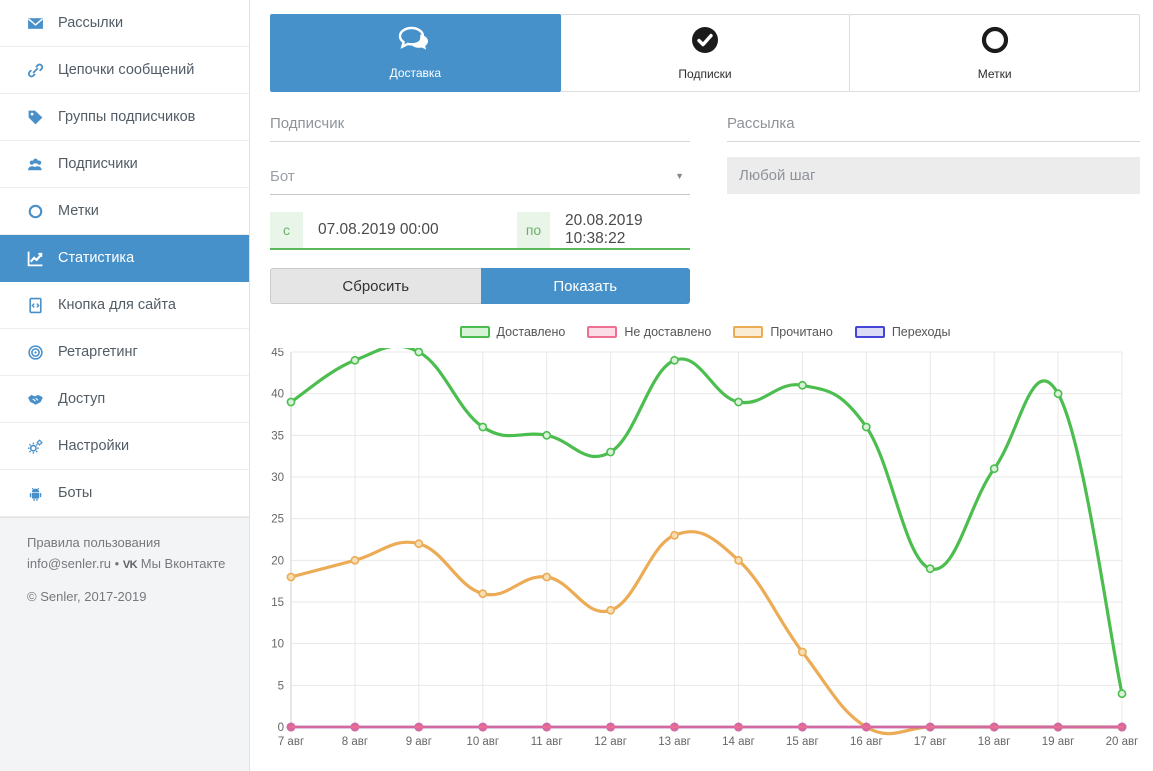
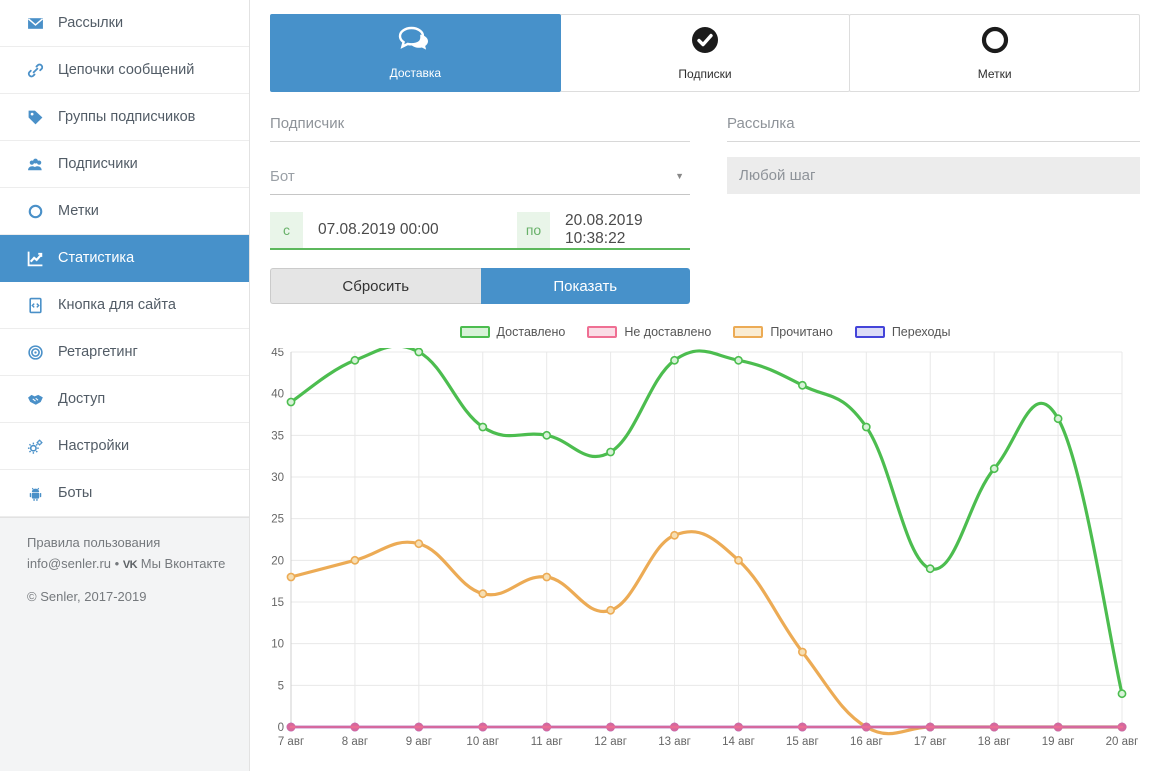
Доставлено/14 авг: 39 -> 44
Доставлено/19 авг: 40 -> 37
